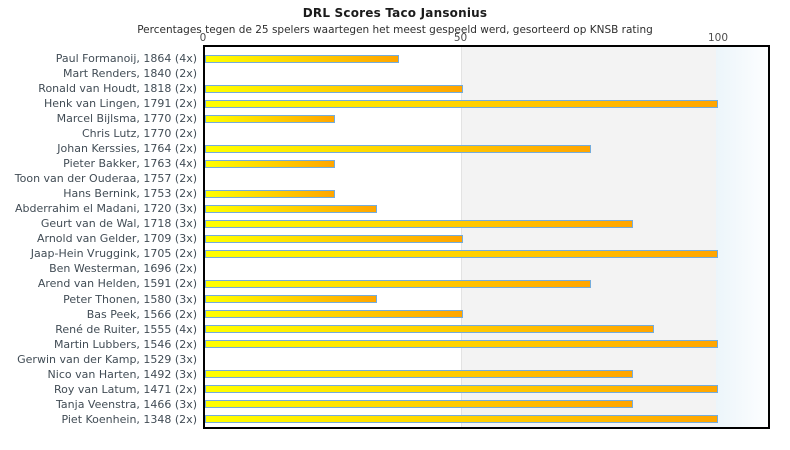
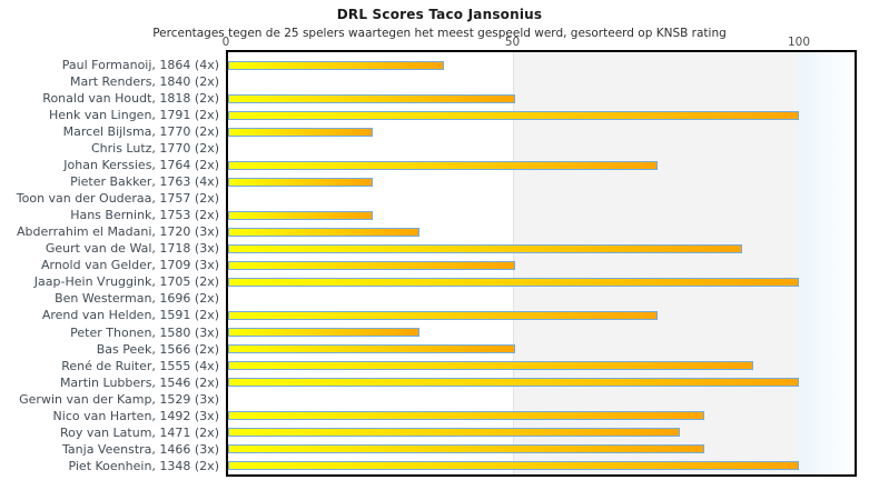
Geurt van de Wal, 1718 (3x): 83 -> 90
René de Ruiter, 1555 (4x): 88 -> 92
Roy van Latum, 1471 (2x): 100 -> 79
